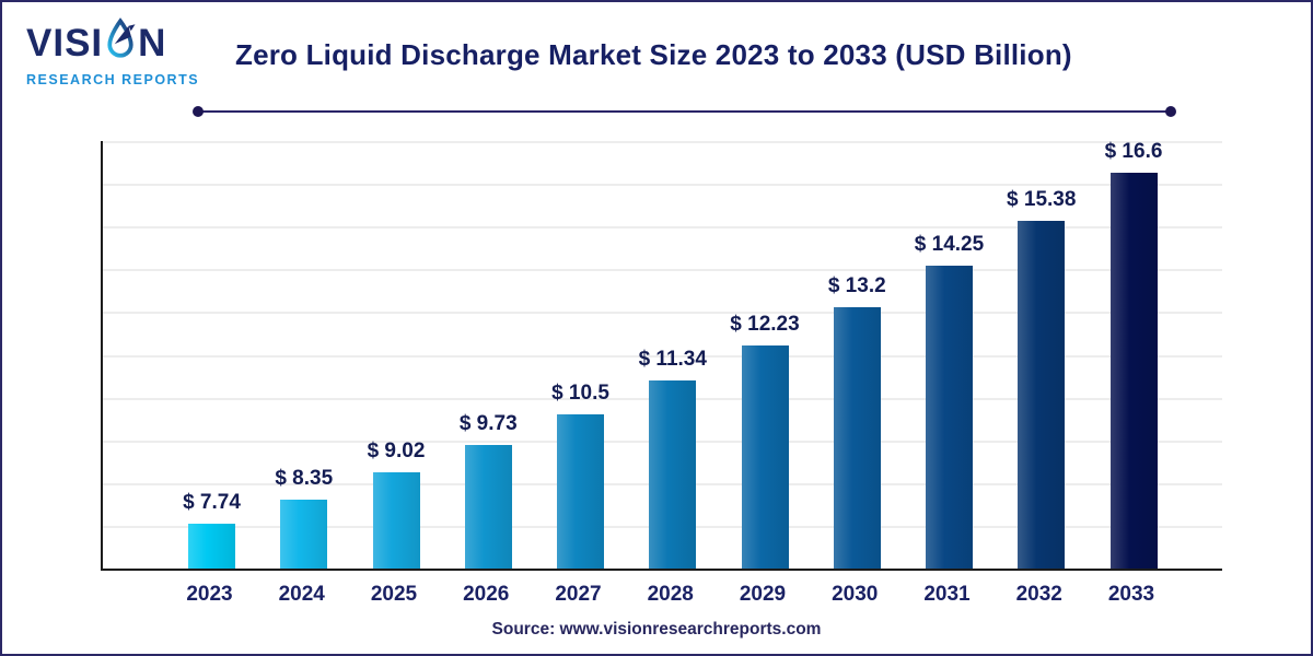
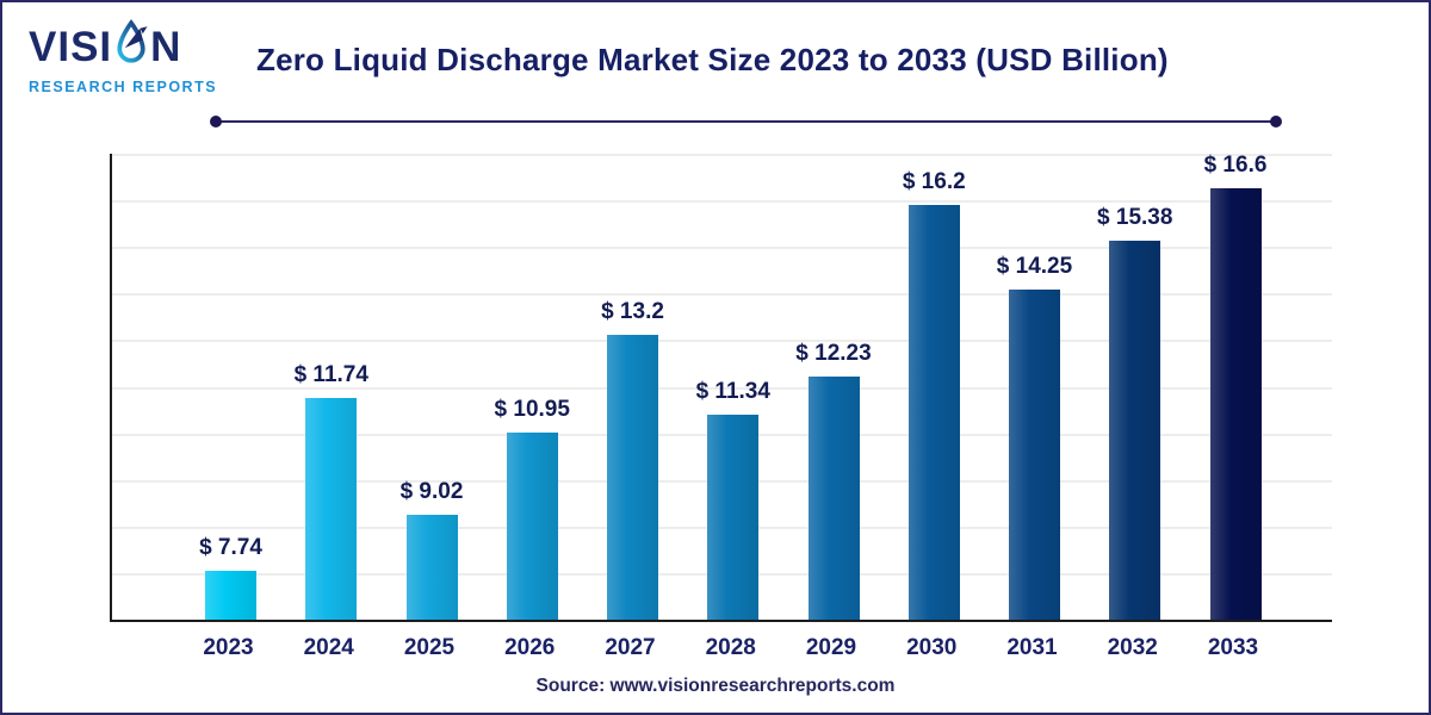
2024: 8.35 -> 11.74
2026: 9.73 -> 10.95
2027: 10.5 -> 13.2
2030: 13.2 -> 16.2
